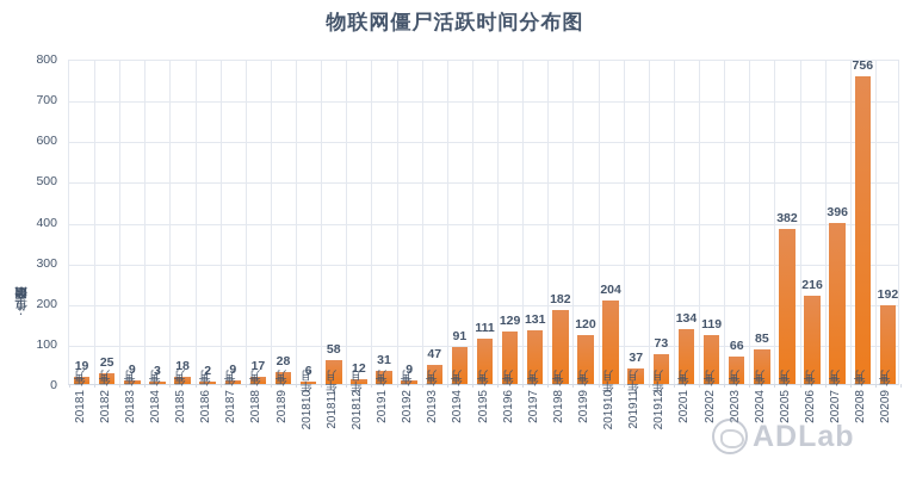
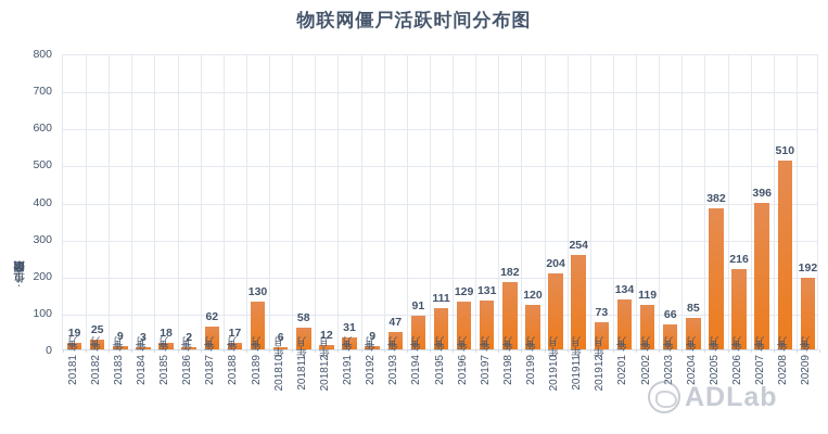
2018年7月: 9 -> 62
2018年9月: 28 -> 130
2019年11月: 37 -> 254
2020年8月: 756 -> 510
